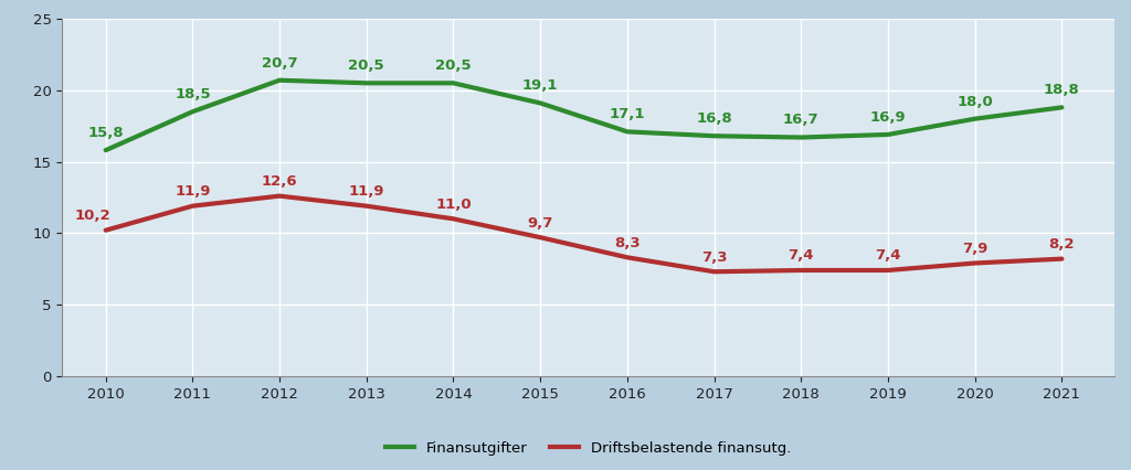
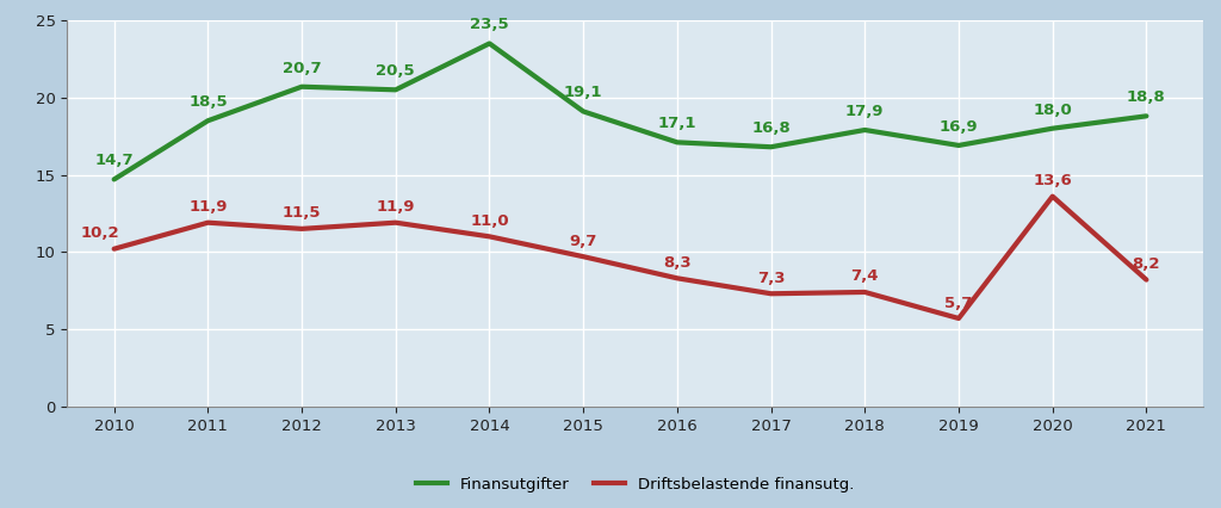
Finansutgifter/2010: 15,8 -> 14,7
Driftsbelastende finansutg./2012: 12,6 -> 11,5
Finansutgifter/2014: 20,5 -> 23,5
Finansutgifter/2018: 16,7 -> 17,9
Driftsbelastende finansutg./2019: 7,4 -> 5,7
Driftsbelastende finansutg./2020: 7,9 -> 13,6
